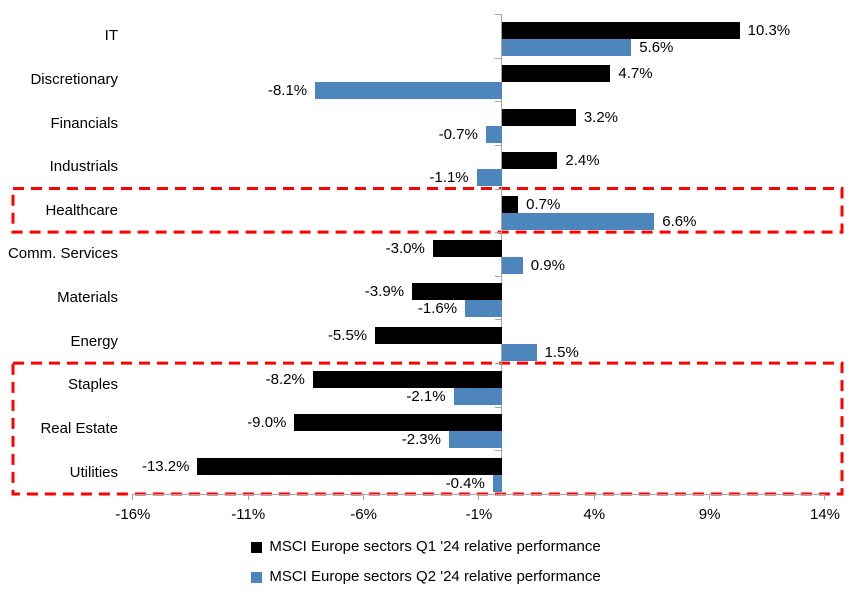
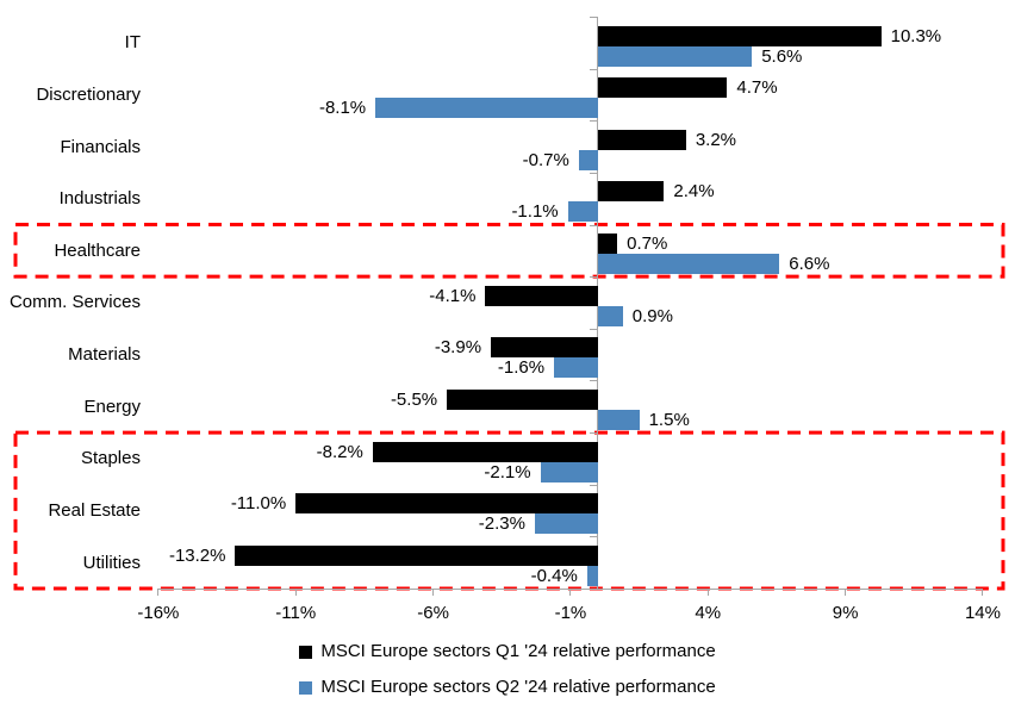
MSCI Europe sectors Q1 '24 relative performance/Comm. Services: -3.0% -> -4.1%
MSCI Europe sectors Q1 '24 relative performance/Real Estate: -9.0% -> -11.0%
